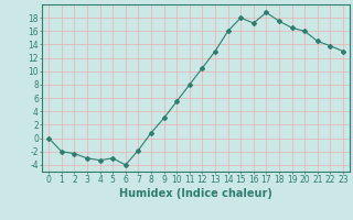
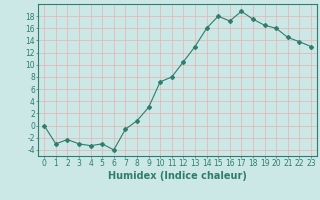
1: -2.0 -> -3.0
7: -1.8 -> -0.6
10: 5.5 -> 7.2
